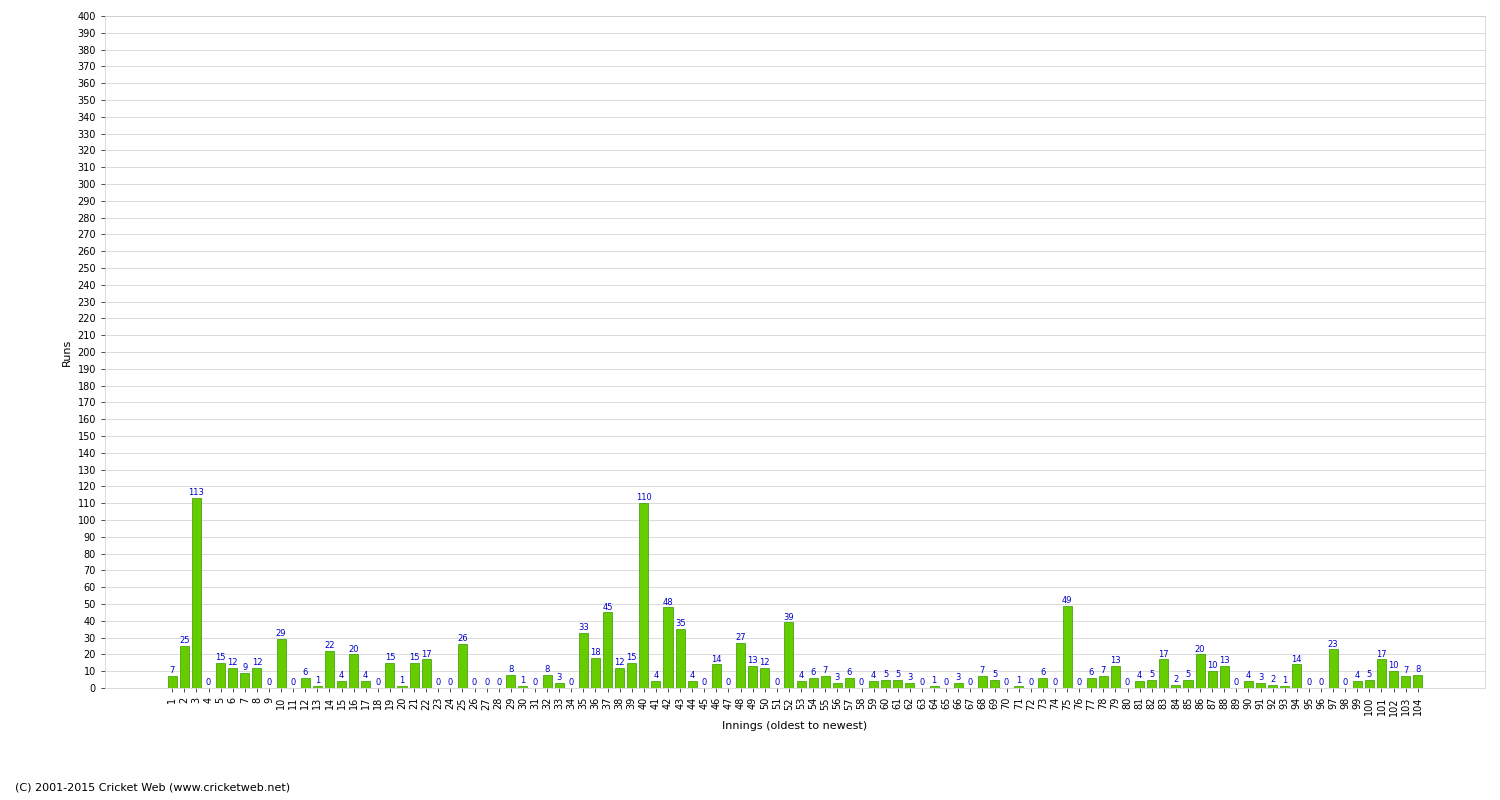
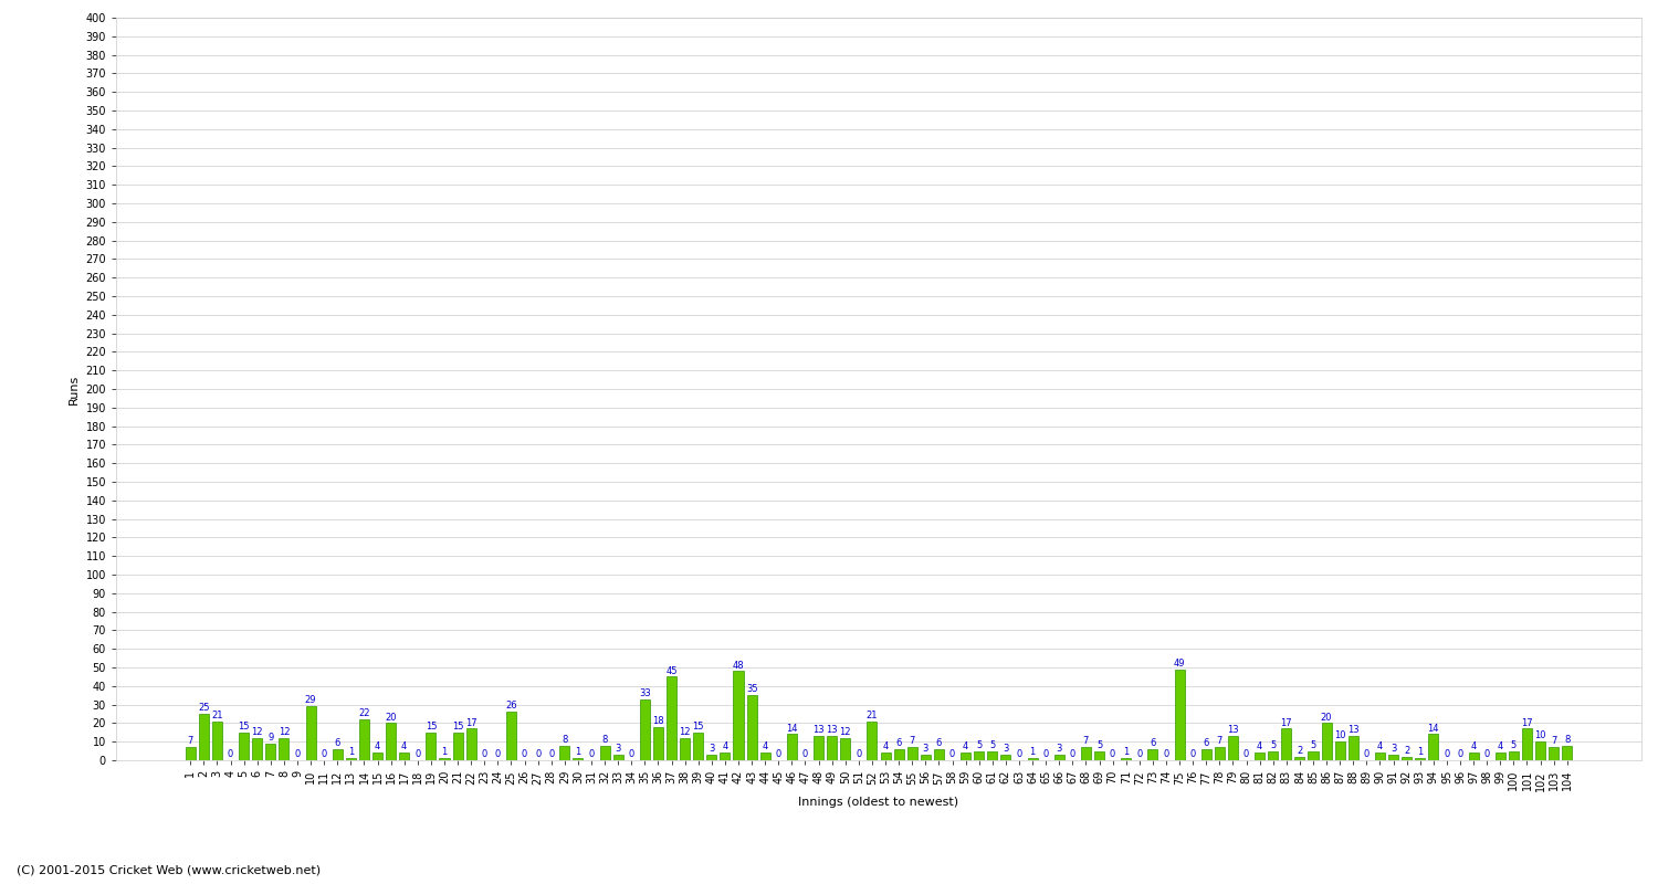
3: 113 -> 21
40: 110 -> 3
48: 27 -> 13
52: 39 -> 21
97: 23 -> 4
